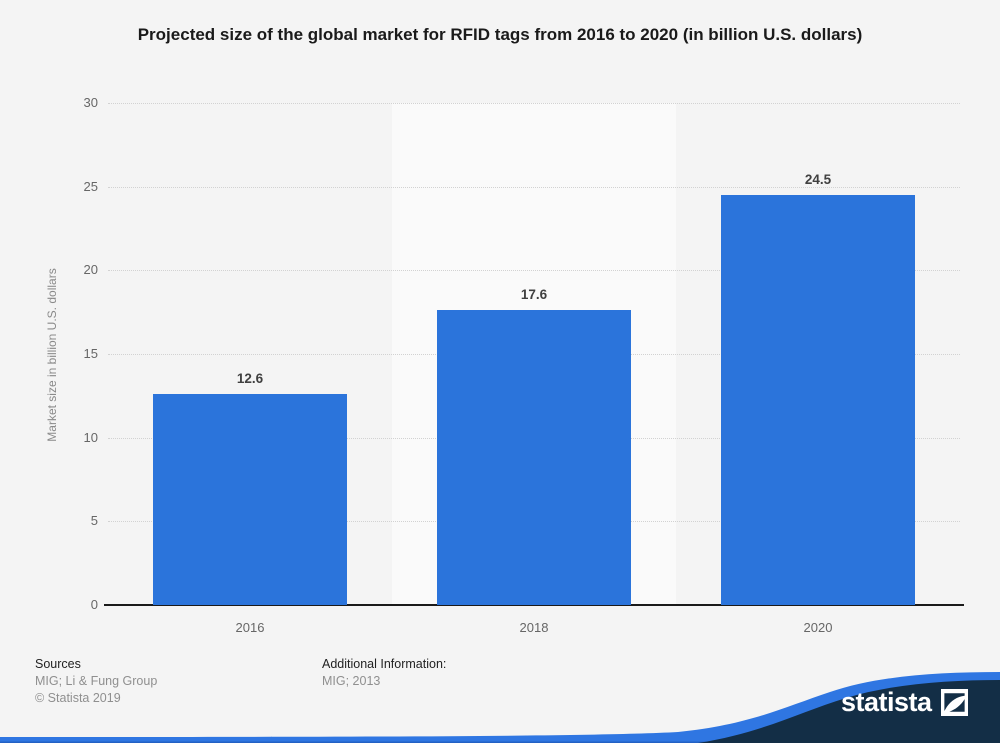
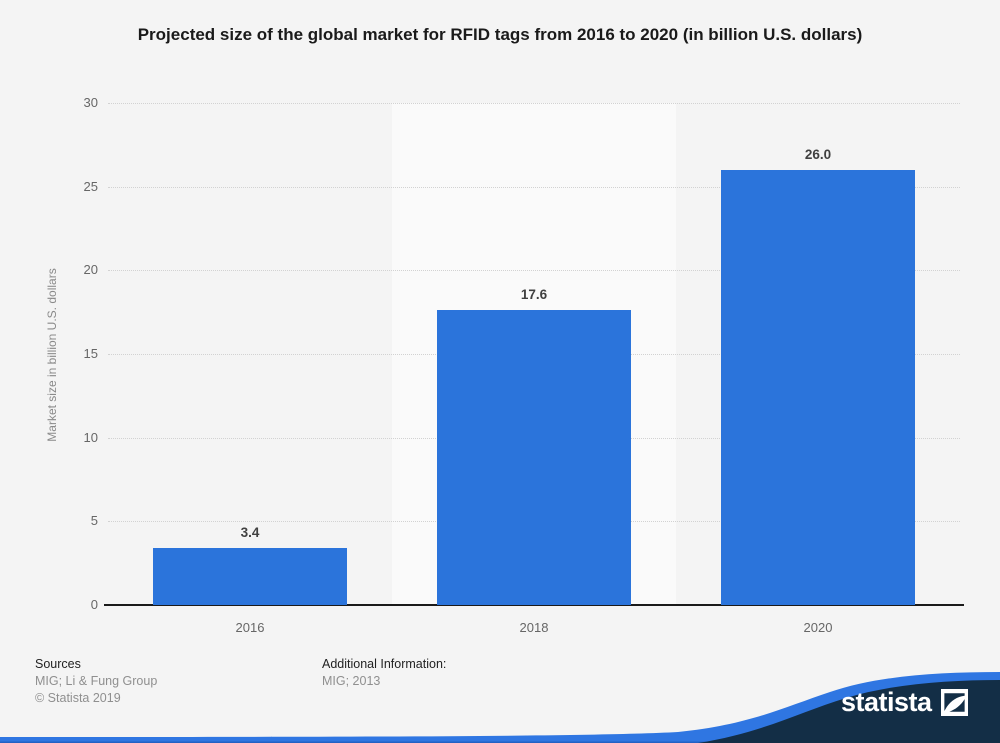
2016: 12.6 -> 3.4
2020: 24.5 -> 26.0
